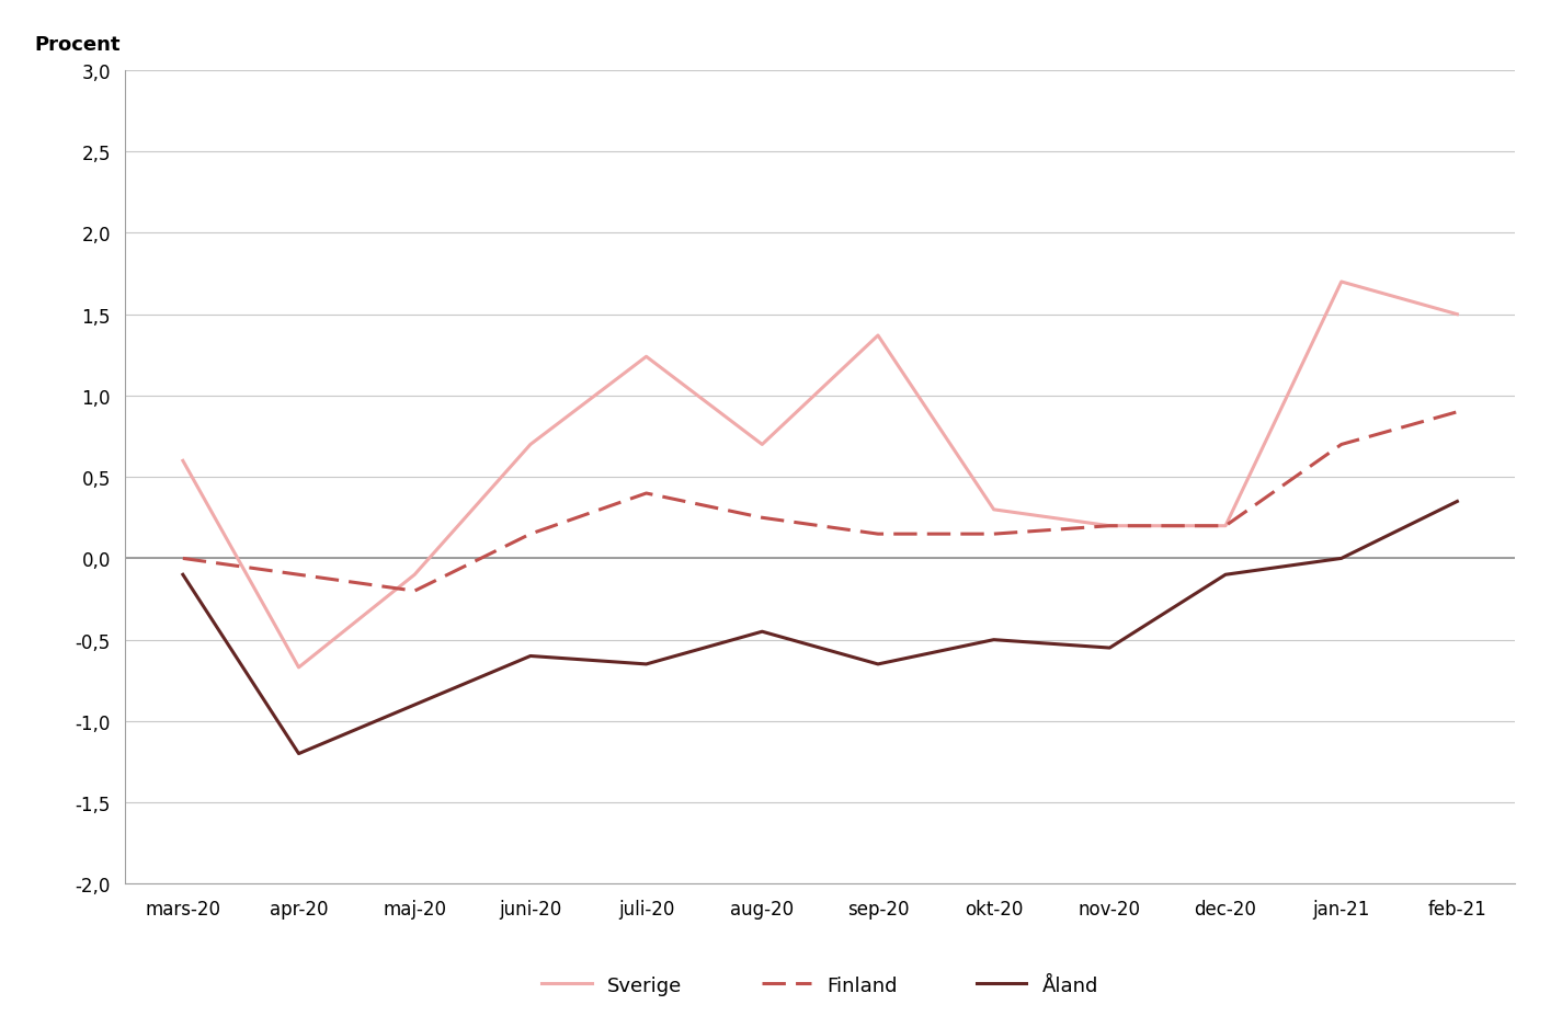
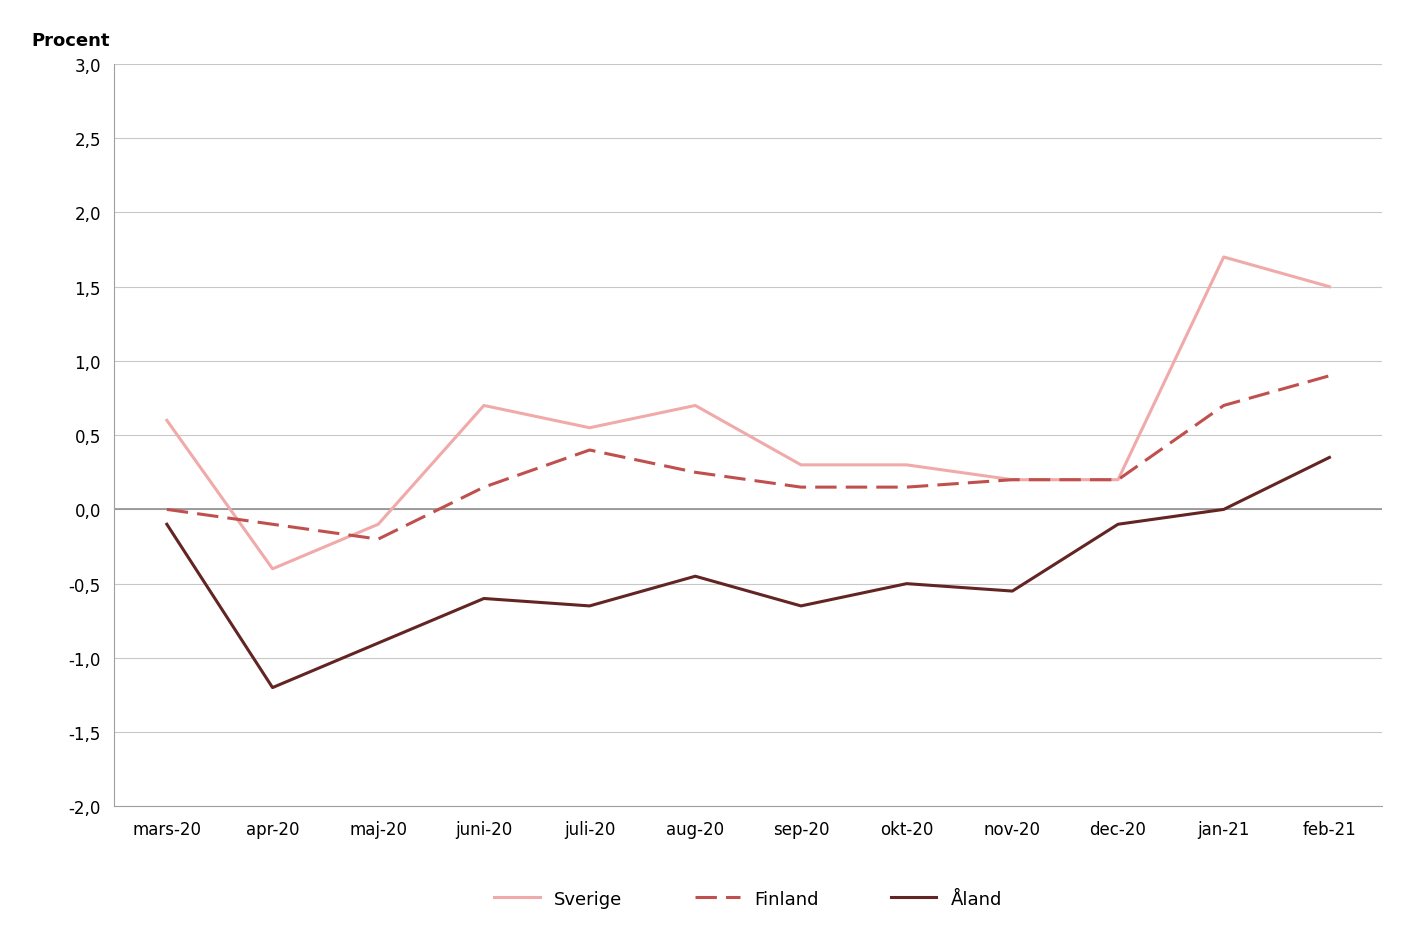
Sverige/apr-20: -0,67 -> -0,40
Sverige/juli-20: 1,24 -> 0,55
Sverige/sep-20: 1,37 -> 0,30
